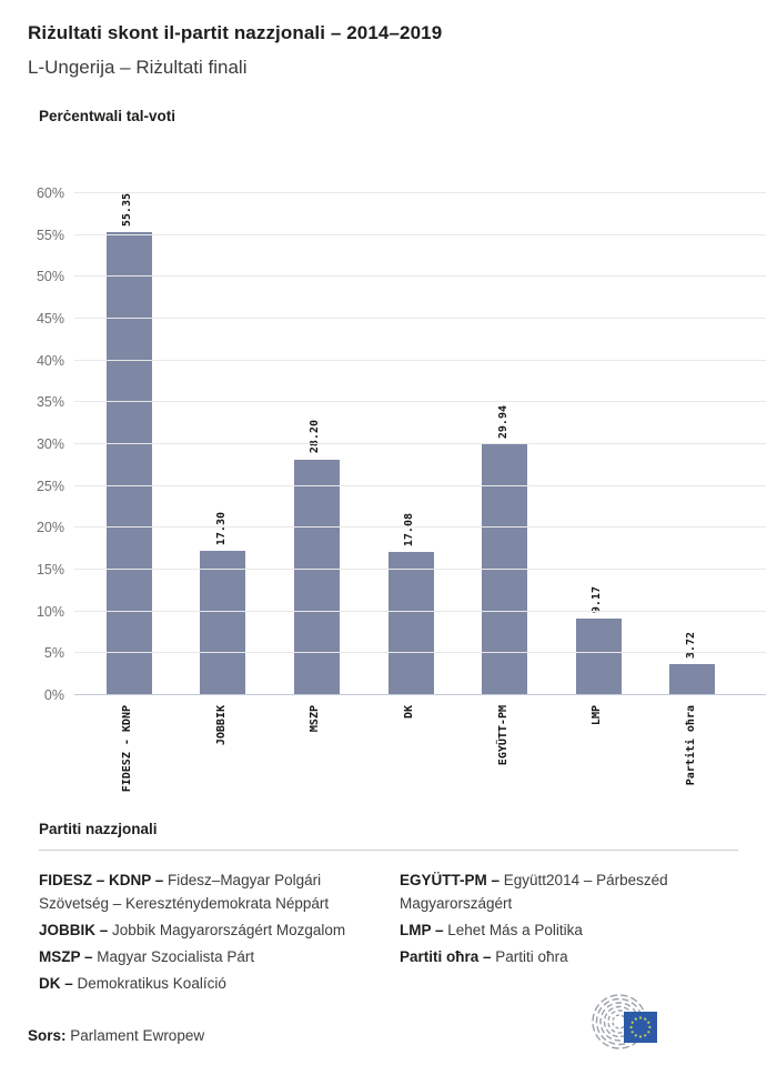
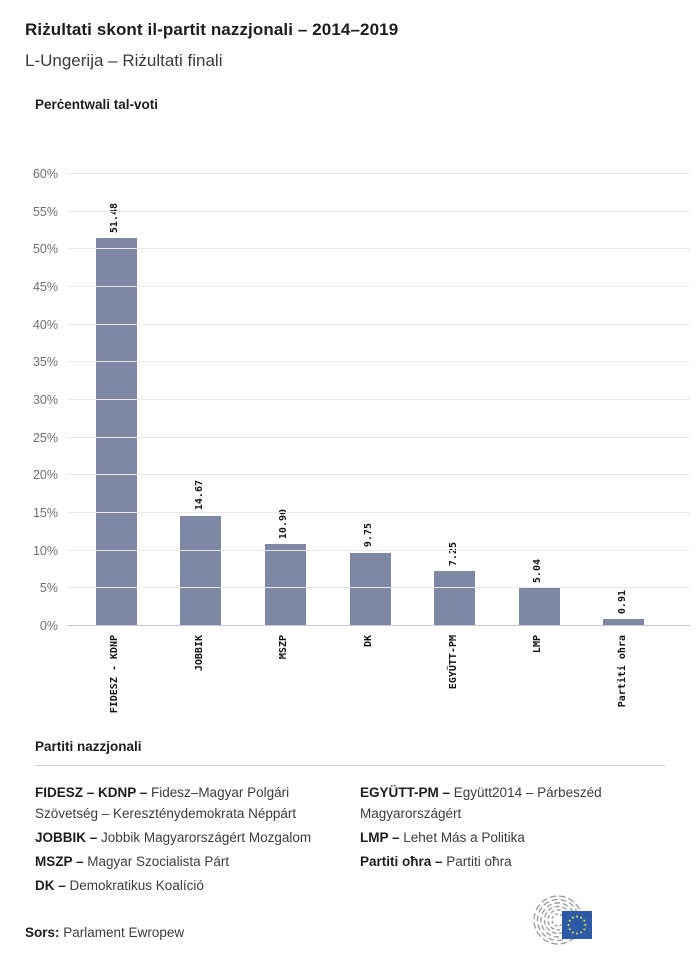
FIDESZ - KDNP: 55.35 -> 51.48
JOBBIK: 17.30 -> 14.67
MSZP: 28.20 -> 10.90
DK: 17.08 -> 9.75
EGYÜTT-PM: 29.94 -> 7.25
LMP: 9.17 -> 5.04
Partiti oħra: 3.72 -> 0.91
